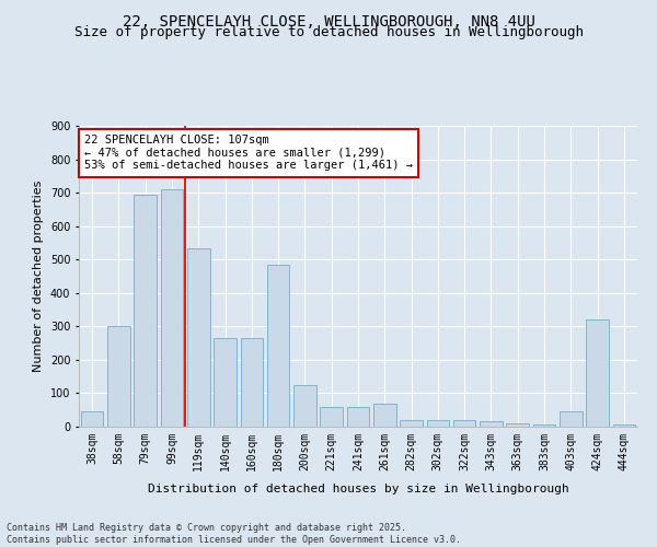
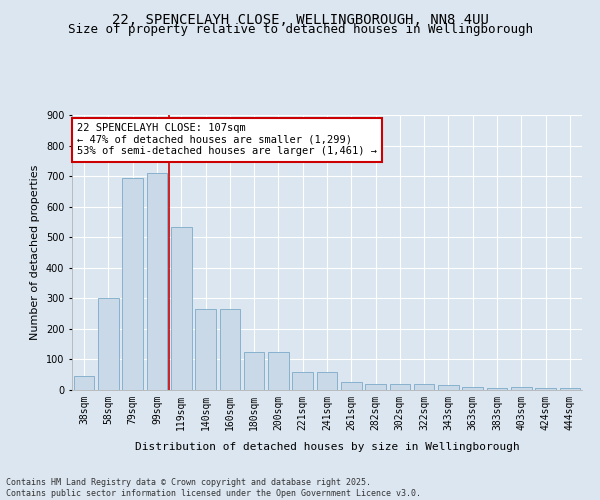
180sqm: 485 -> 125
261sqm: 70 -> 25
403sqm: 45 -> 10
424sqm: 320 -> 8
